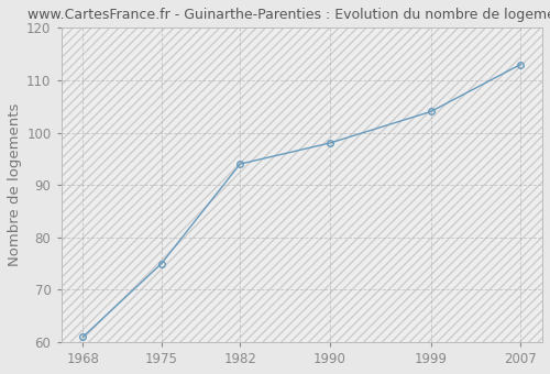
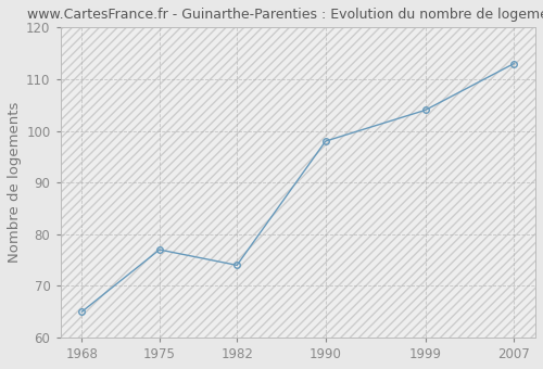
1968: 61 -> 65
1975: 75 -> 77
1982: 94 -> 74
